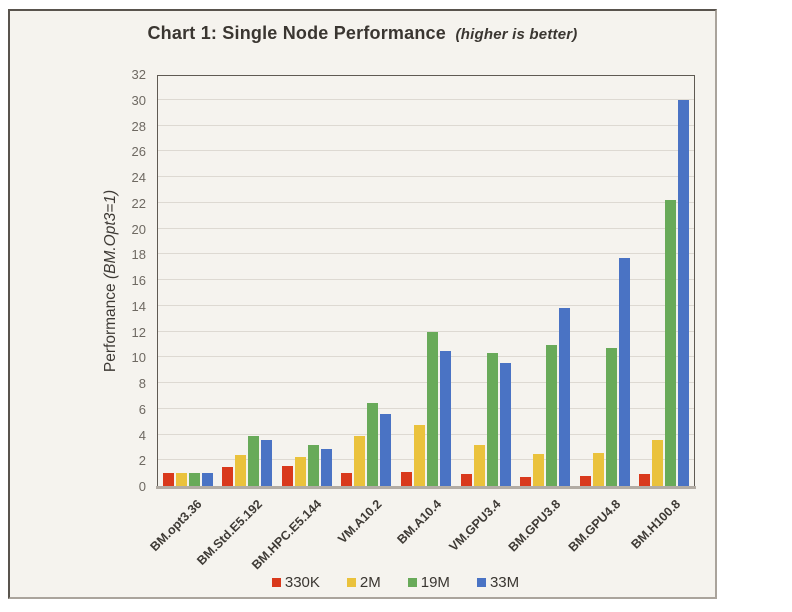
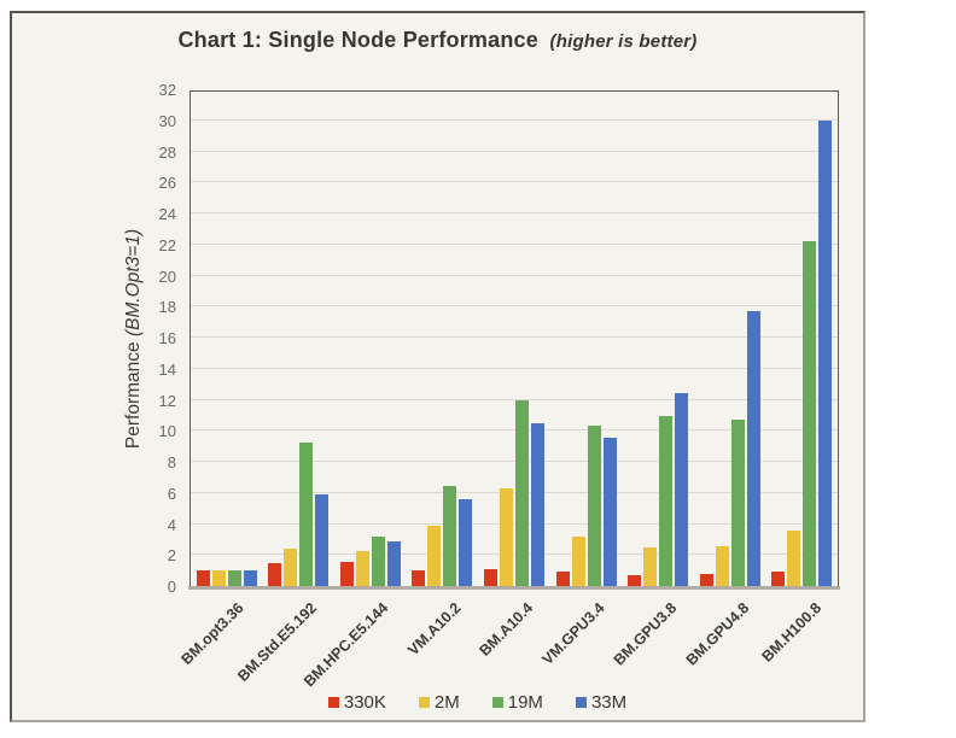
19M/BM.Std.E5.192: 3.9 -> 9.3
33M/BM.Std.E5.192: 3.6 -> 5.9
2M/BM.A10.4: 4.8 -> 6.3
33M/BM.GPU3.8: 13.9 -> 12.5
